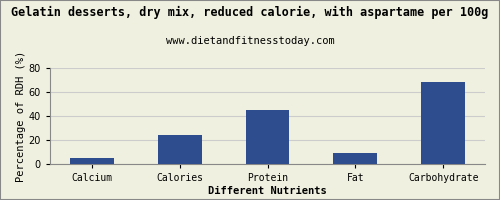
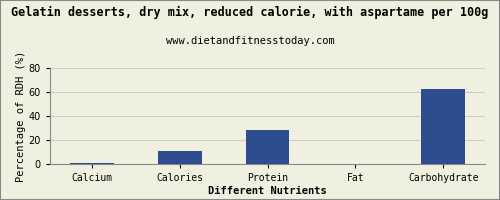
Calcium: 5 -> 0
Calories: 24 -> 11
Protein: 45 -> 28
Fat: 9 -> 0
Carbohydrate: 68 -> 62
